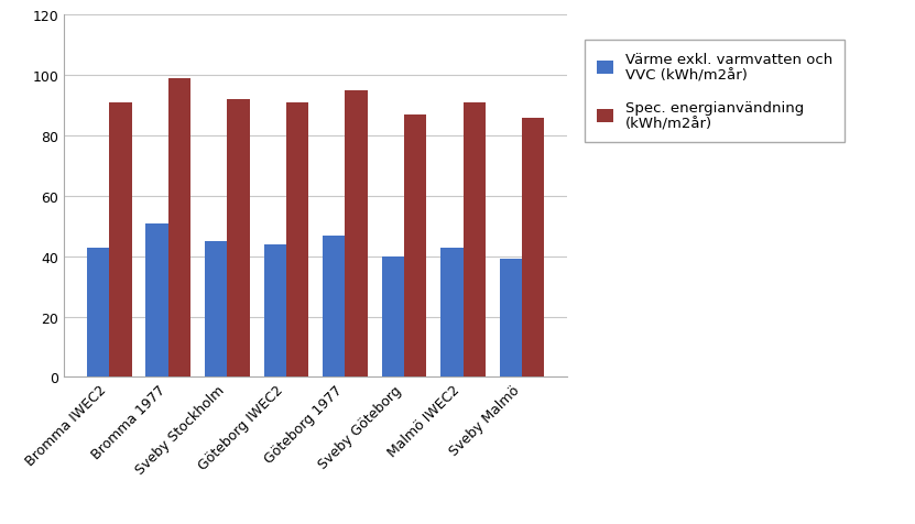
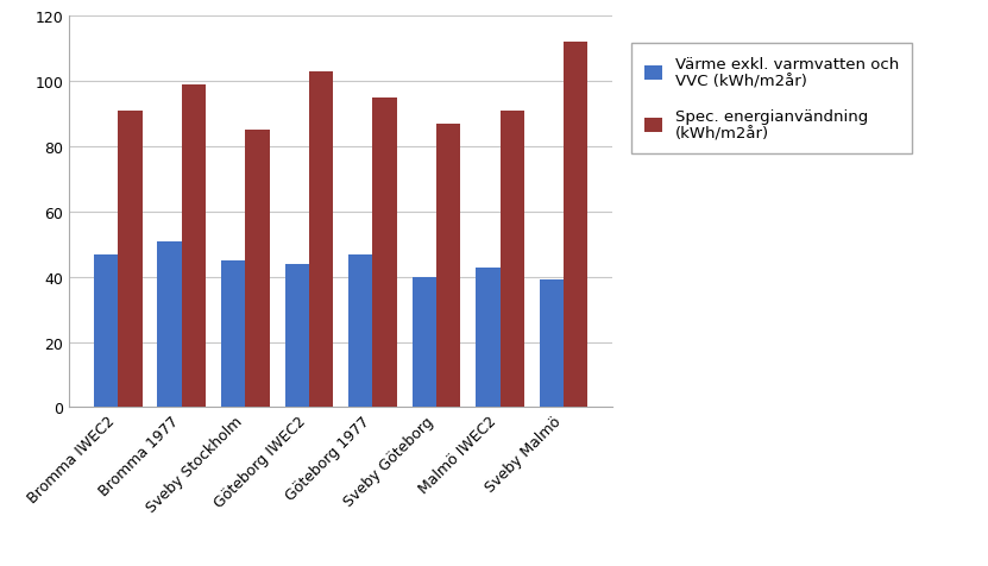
Värme exkl. varmvatten och VVC (kWh/m2år)/Bromma IWEC2: 43 -> 47
Spec. energianvändning (kWh/m2år)/Sveby Stockholm: 92 -> 85
Spec. energianvändning (kWh/m2år)/Göteborg IWEC2: 91 -> 103
Spec. energianvändning (kWh/m2år)/Sveby Malmö: 86 -> 112
